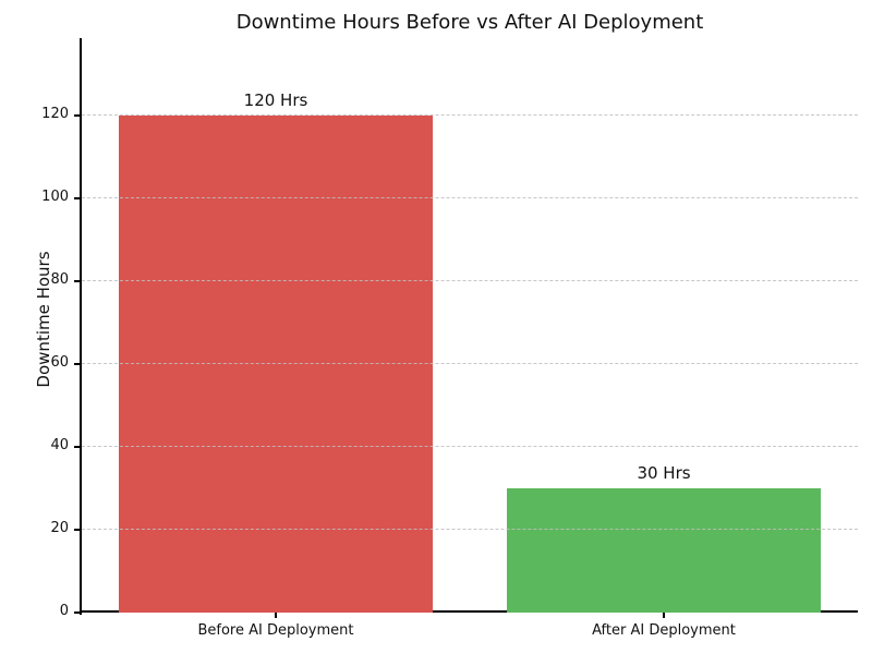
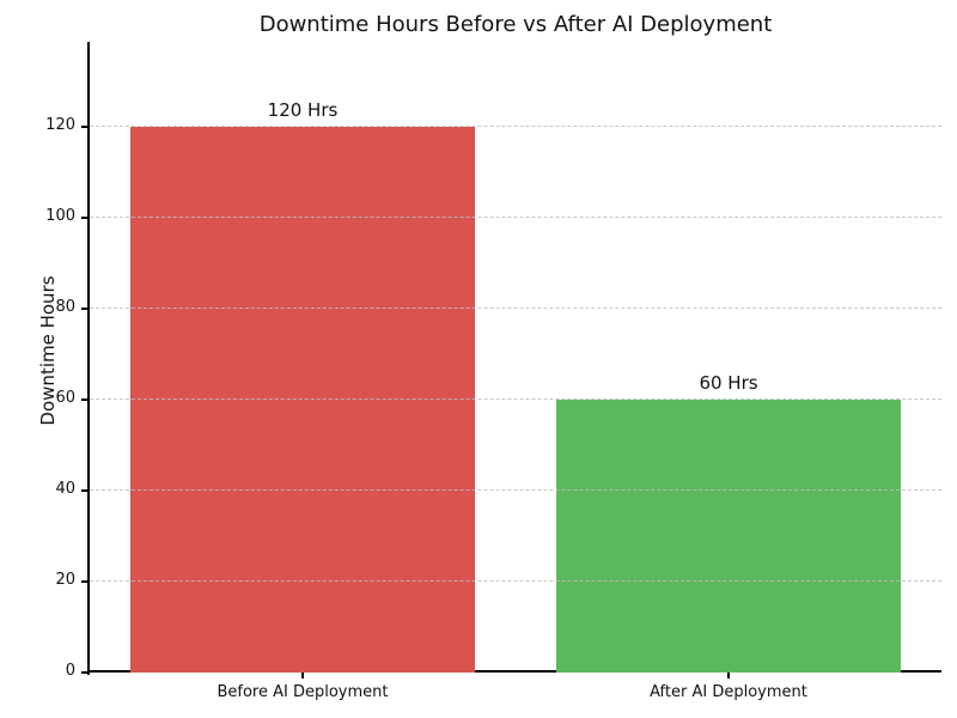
After AI Deployment: 30 -> 60
